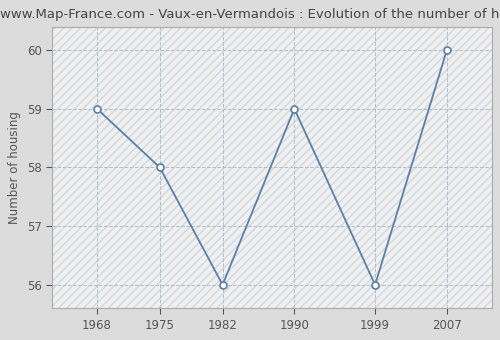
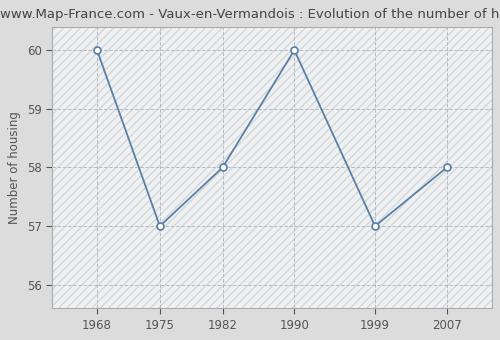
1968: 59 -> 60
1975: 58 -> 57
1982: 56 -> 58
1990: 59 -> 60
1999: 56 -> 57
2007: 60 -> 58
